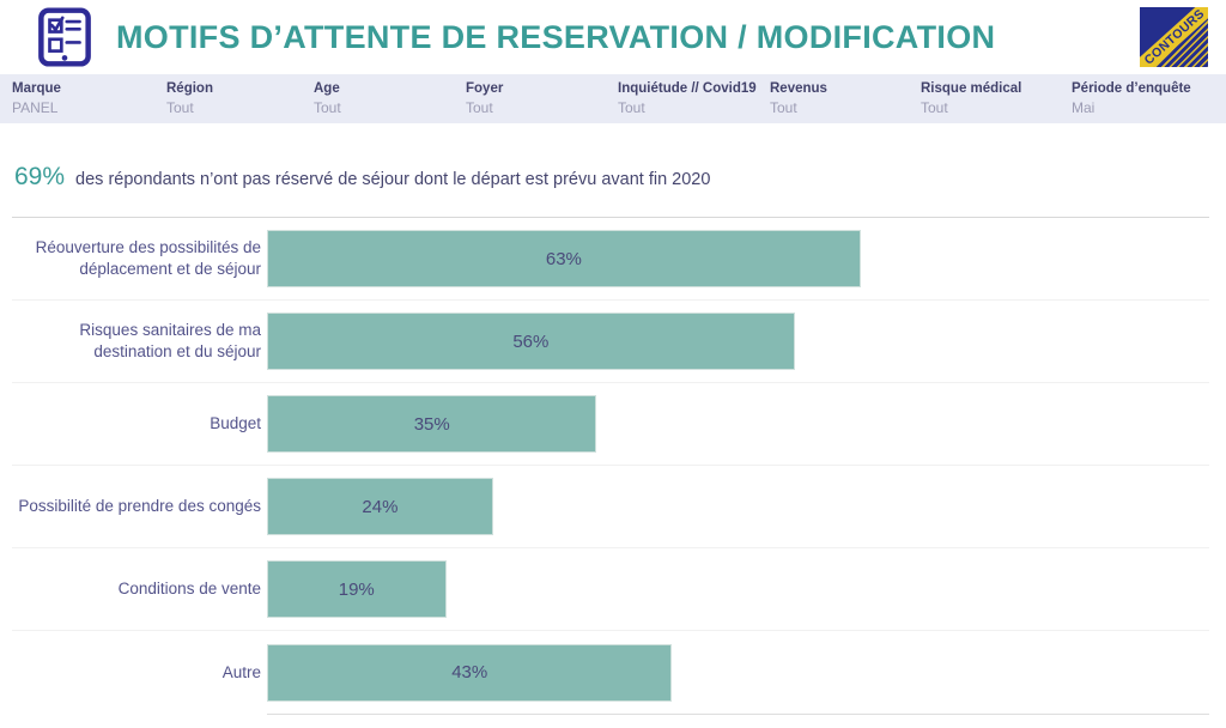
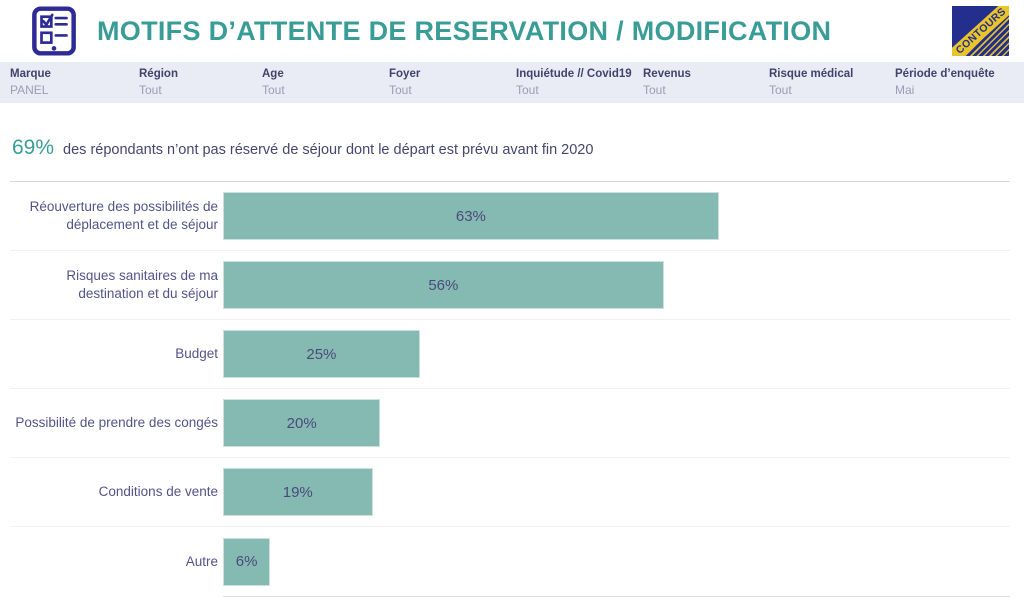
Budget: 35% -> 25%
Possibilité de prendre des congés: 24% -> 20%
Autre: 43% -> 6%
